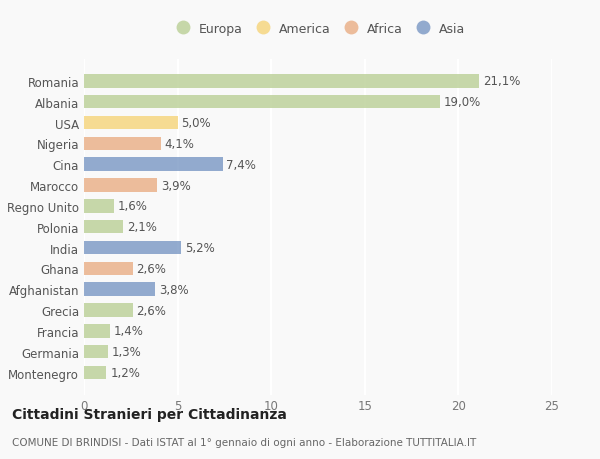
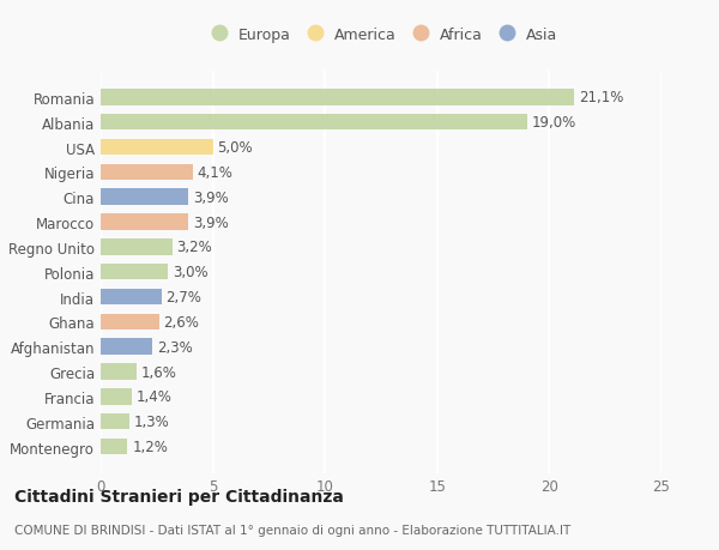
Cina: 7,4% -> 3,9%
Regno Unito: 1,6% -> 3,2%
Polonia: 2,1% -> 3,0%
India: 5,2% -> 2,7%
Afghanistan: 3,8% -> 2,3%
Grecia: 2,6% -> 1,6%
